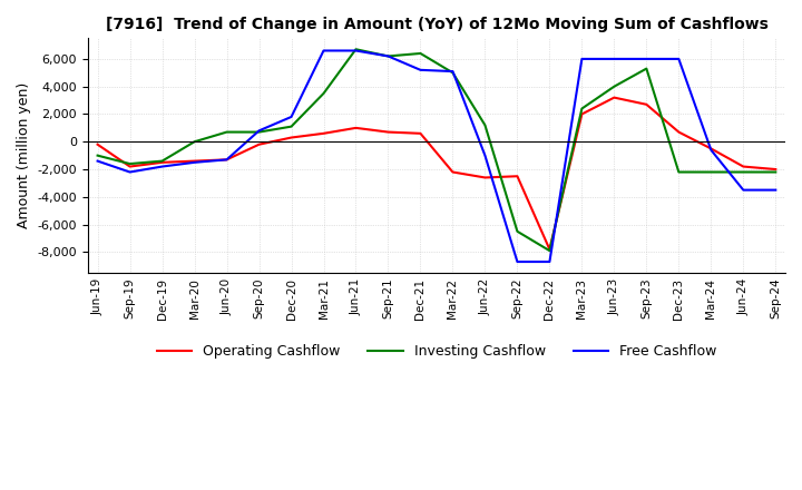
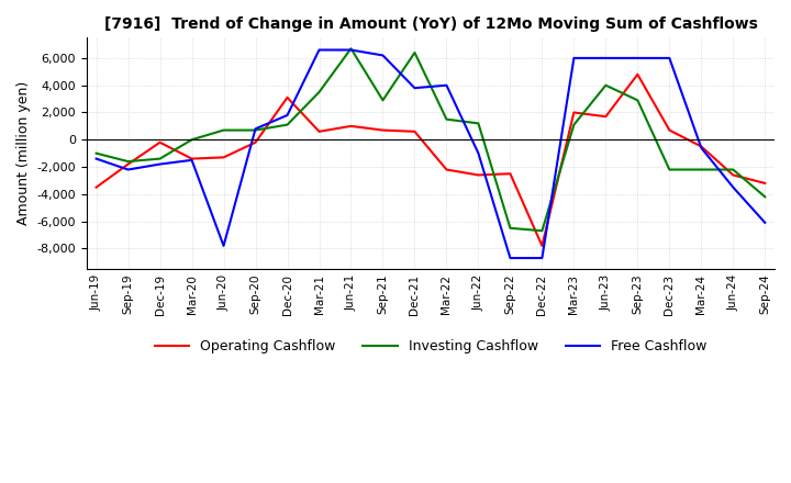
Operating Cashflow/Jun-19: -200 -> -3,500
Operating Cashflow/Dec-19: -1,500 -> -200
Free Cashflow/Jun-20: -1,300 -> -7,800
Operating Cashflow/Dec-20: 300 -> 3,100
Investing Cashflow/Sep-21: 6,200 -> 2,900
Free Cashflow/Dec-21: 5,200 -> 3,800
Investing Cashflow/Mar-22: 5,000 -> 1,500
Free Cashflow/Mar-22: 5,100 -> 4,000
Investing Cashflow/Dec-22: -7,900 -> -6,700
Investing Cashflow/Mar-23: 2,400 -> 1,100
Operating Cashflow/Jun-23: 3,200 -> 1,700
Operating Cashflow/Sep-23: 2,700 -> 4,800
Investing Cashflow/Sep-23: 5,300 -> 2,900
Operating Cashflow/Jun-24: -1,800 -> -2,600
Operating Cashflow/Sep-24: -2,000 -> -3,200
Investing Cashflow/Sep-24: -2,200 -> -4,200
Free Cashflow/Sep-24: -3,500 -> -6,100
